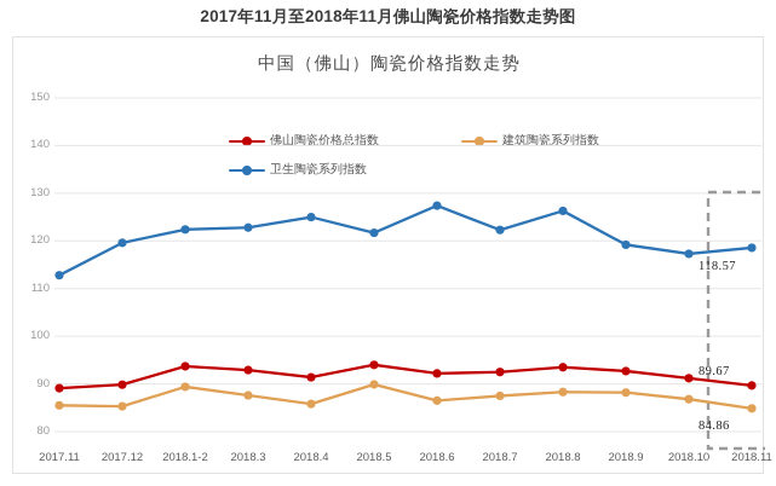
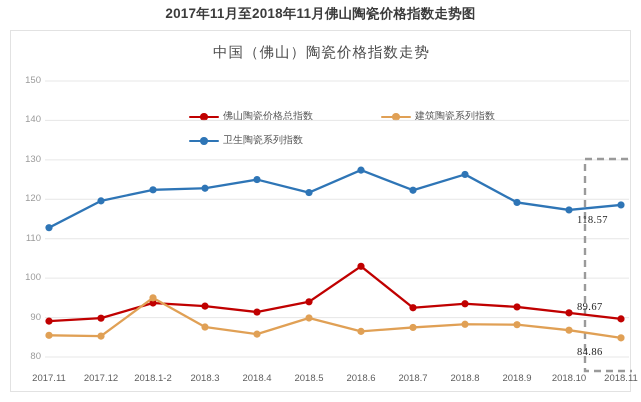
建筑陶瓷系列指数/2018.1-2: 89 -> 95
佛山陶瓷价格总指数/2018.6: 92 -> 103
